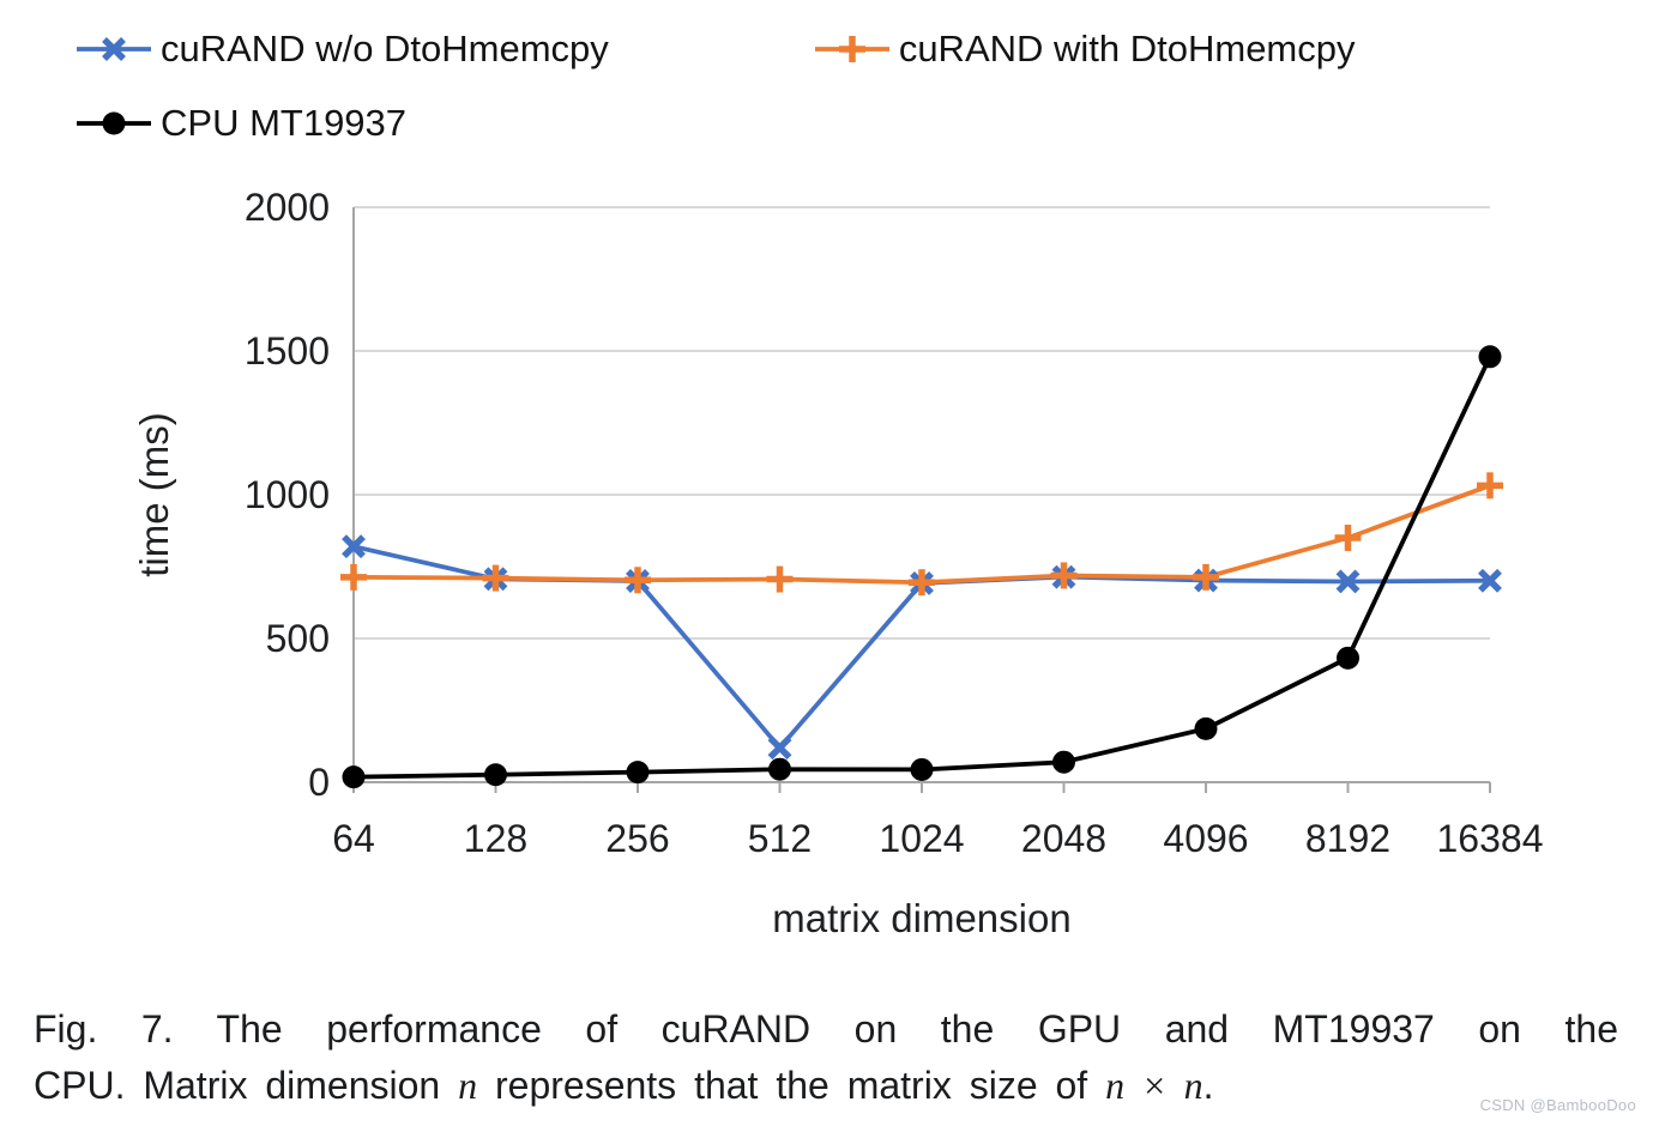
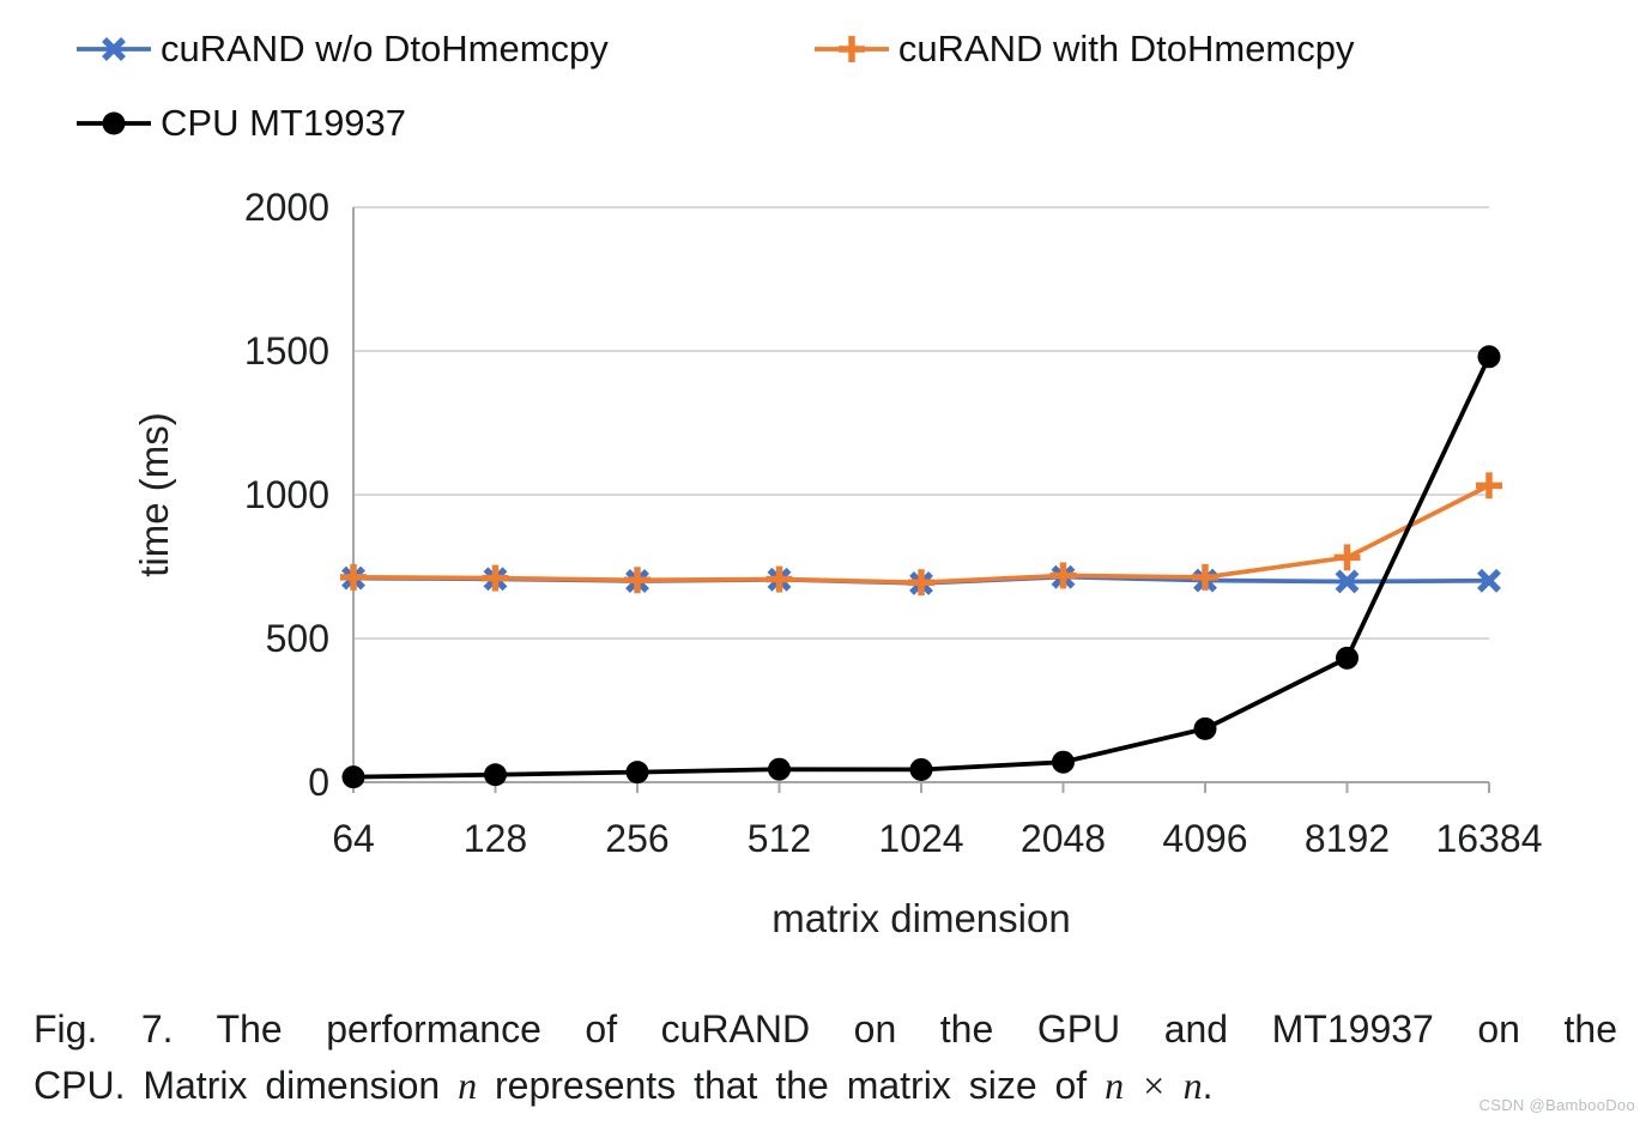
cuRAND w/o DtoHmemcpy/64: 820 -> 710
cuRAND w/o DtoHmemcpy/512: 120 -> 700
cuRAND with DtoHmemcpy/8192: 850 -> 780
